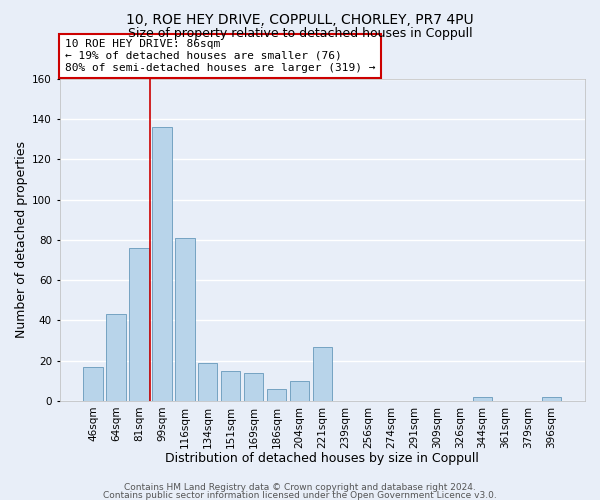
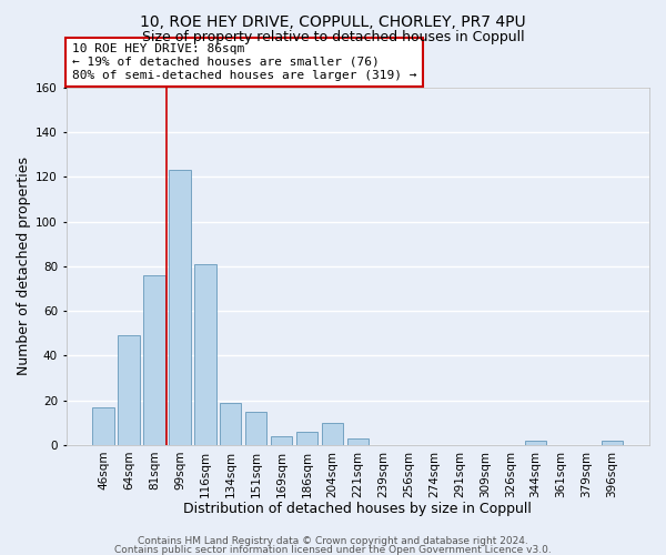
64sqm: 43 -> 49
99sqm: 136 -> 123
169sqm: 14 -> 4
221sqm: 27 -> 3
